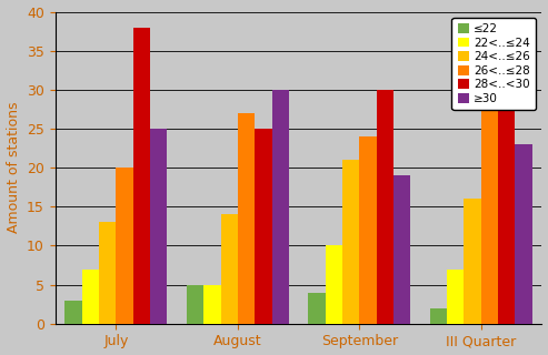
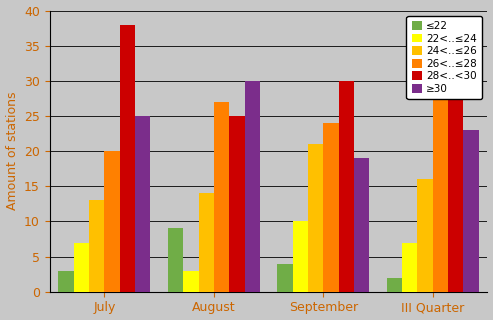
≤22/August: 5 -> 9
22<..≤24/August: 5 -> 3
